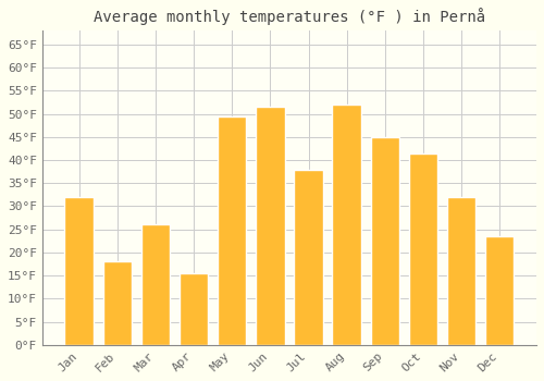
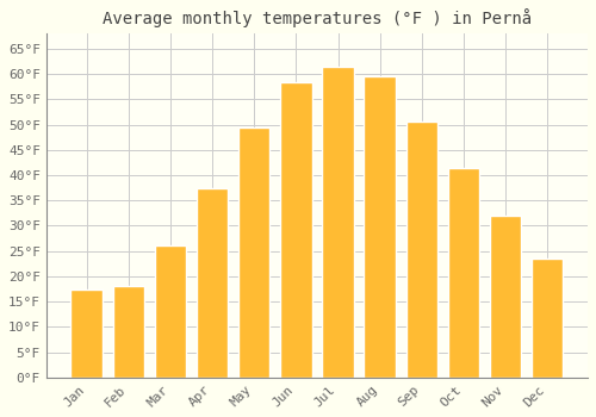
Jan: 32.0°F -> 17.5°F
Apr: 15.5°F -> 37.5°F
Jun: 51.5°F -> 58.5°F
Jul: 38.0°F -> 61.5°F
Aug: 52.0°F -> 59.5°F
Sep: 45.0°F -> 50.5°F
